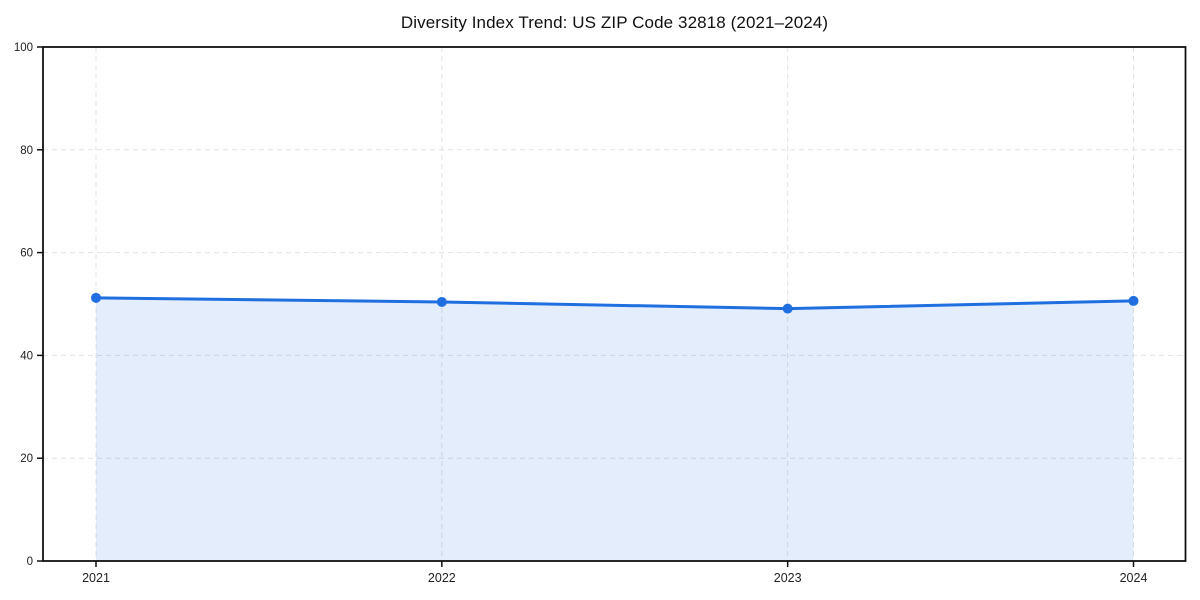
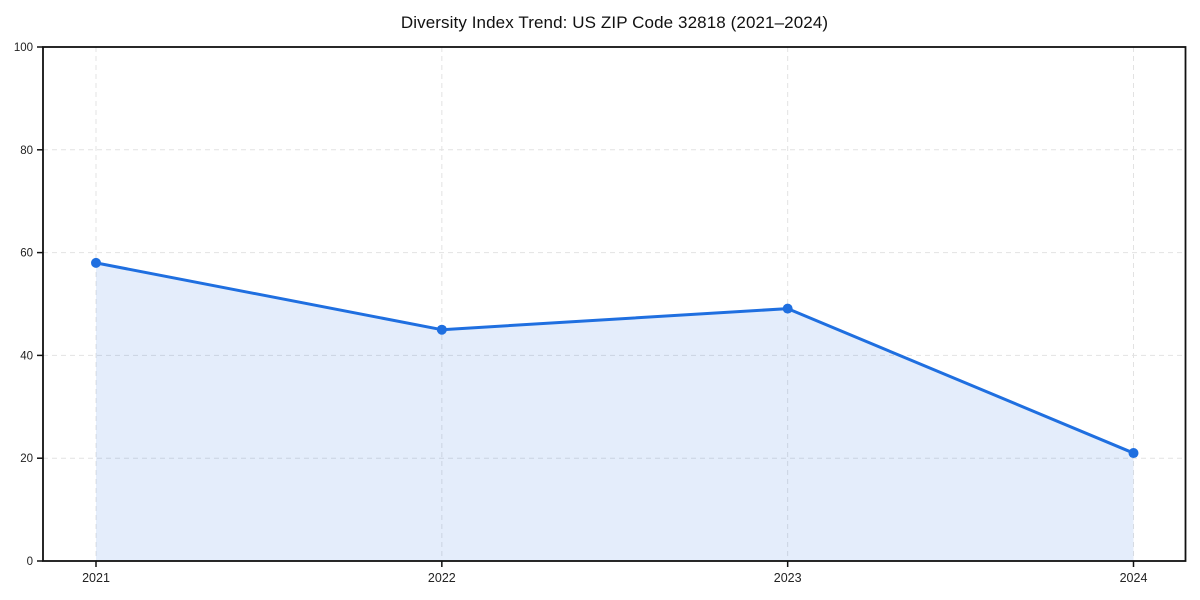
2021: 51 -> 58
2022: 50 -> 45
2024: 51 -> 21
